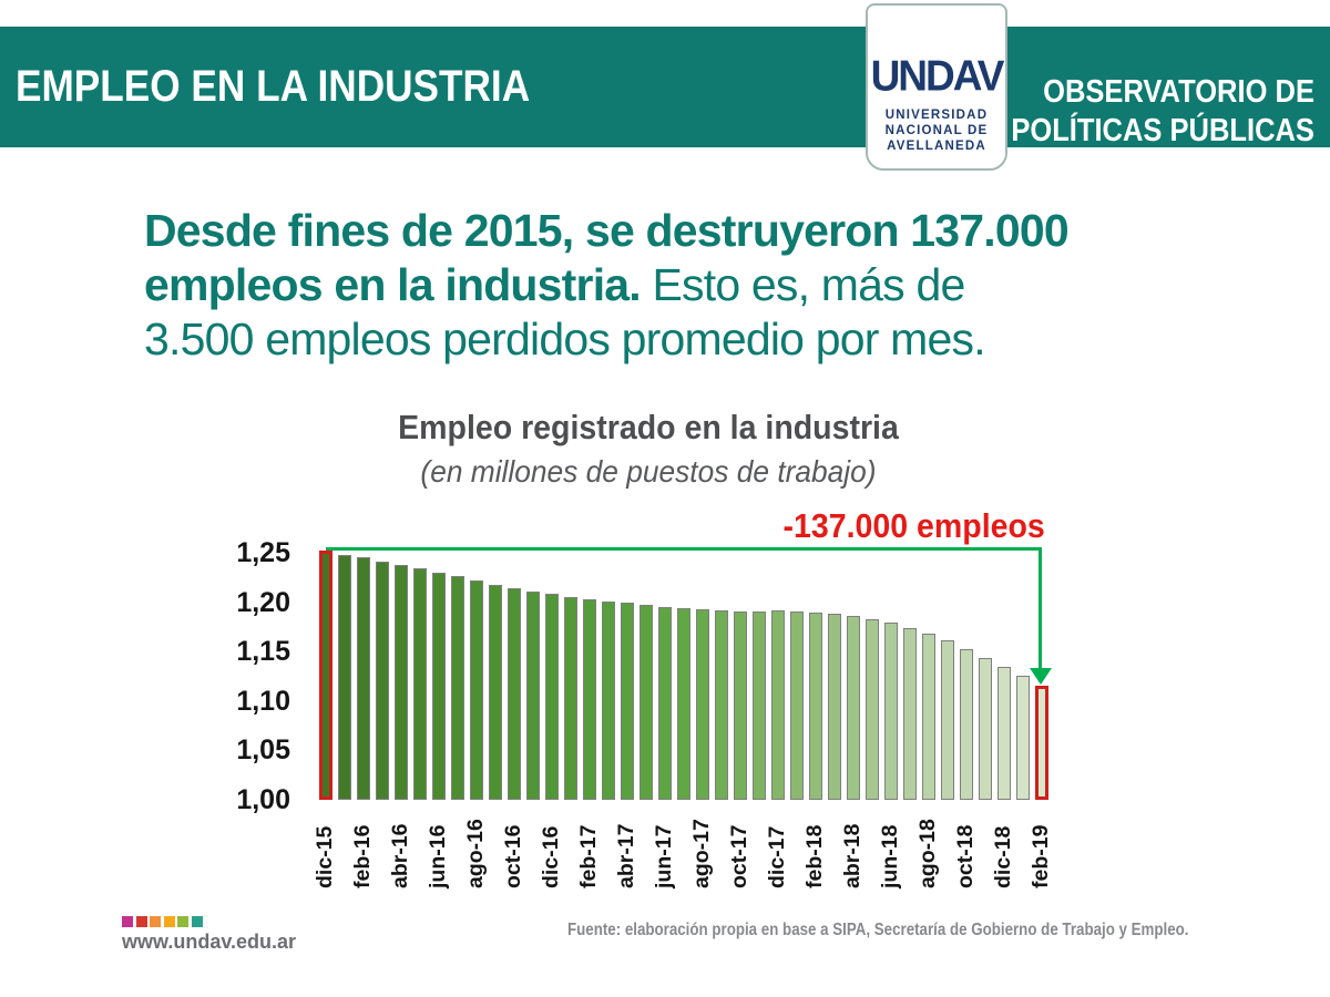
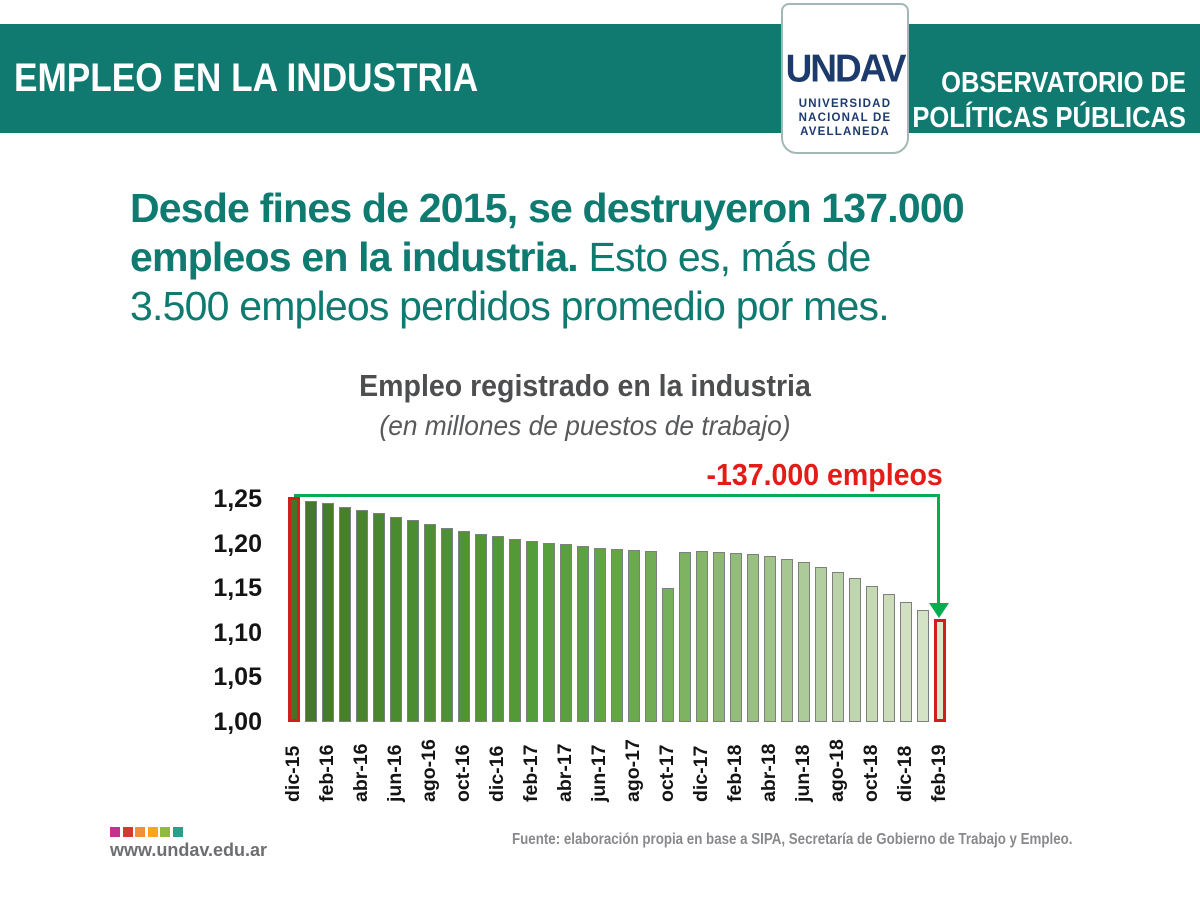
oct-17: 1,19 -> 1,15
